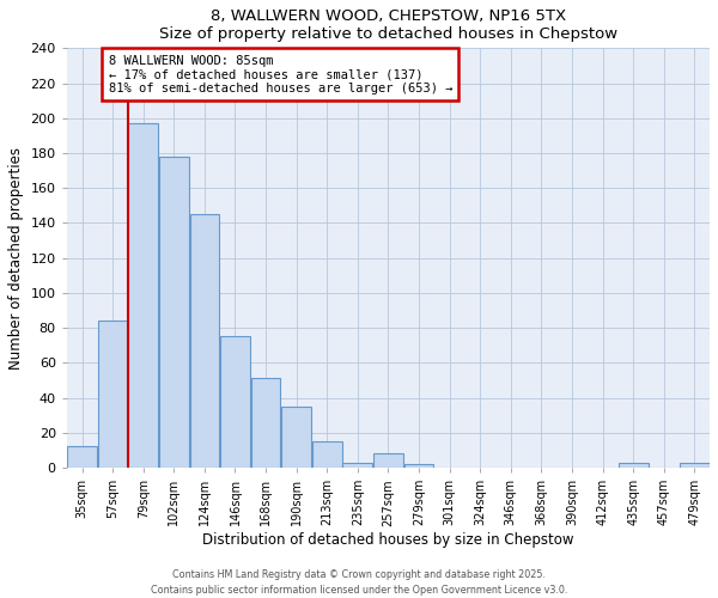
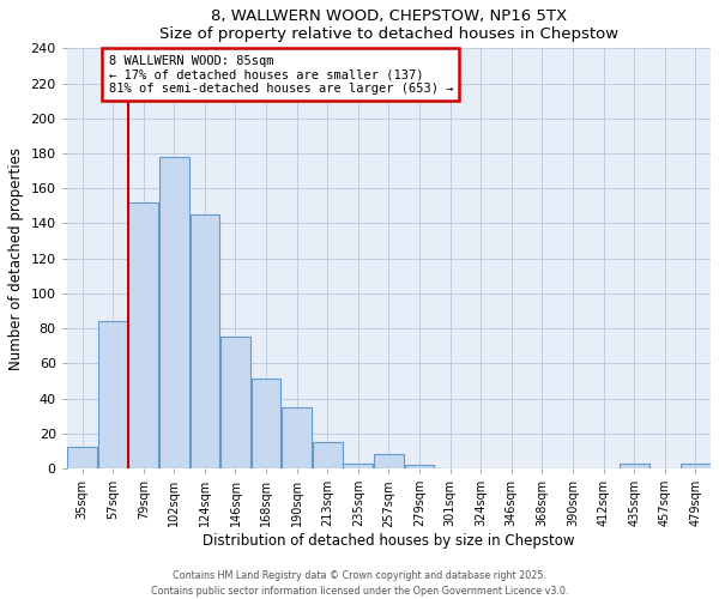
79sqm: 197 -> 152
